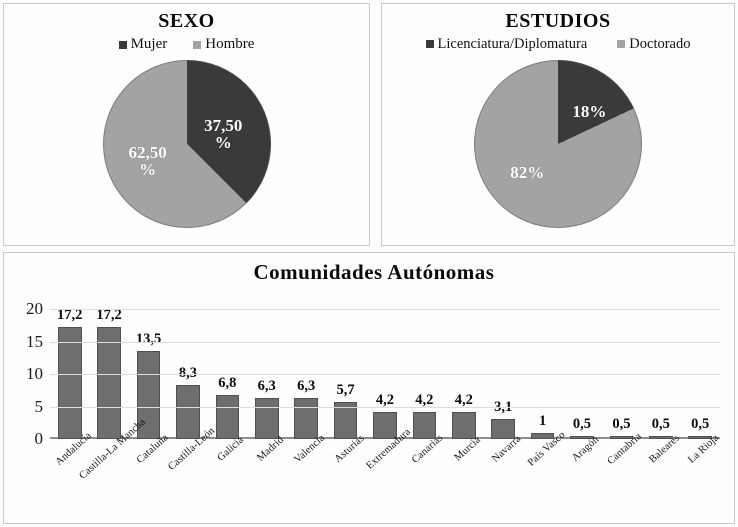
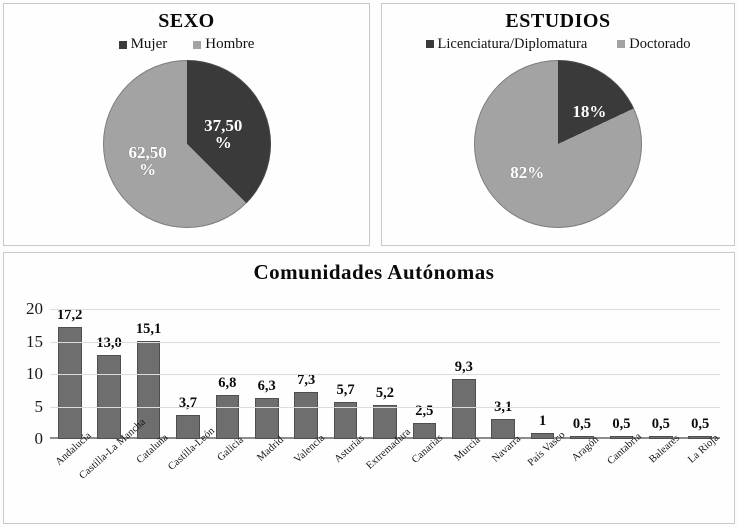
Castilla-La Mancha: 17,2 -> 13,0
Cataluña: 13,5 -> 15,1
Castilla-León: 8,3 -> 3,7
Valencia: 6,3 -> 7,3
Extremadura: 4,2 -> 5,2
Canarias: 4,2 -> 2,5
Murcia: 4,2 -> 9,3
